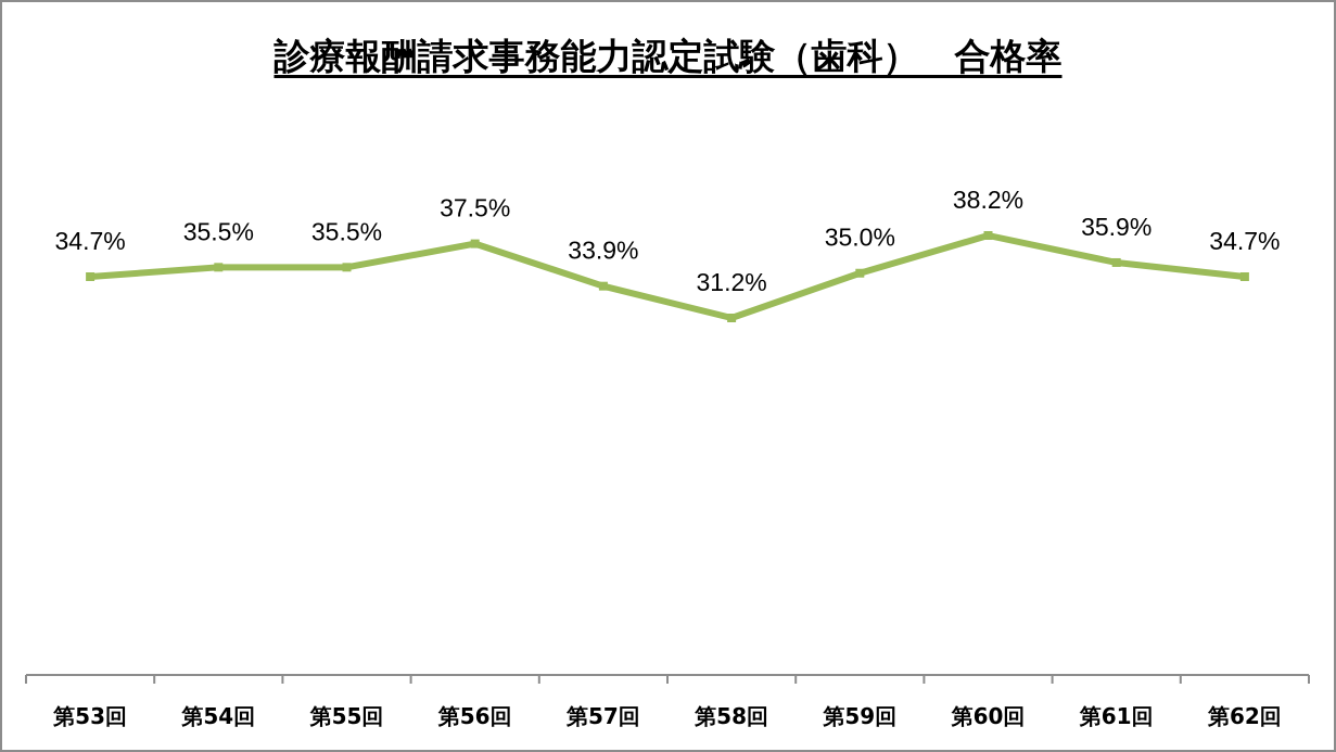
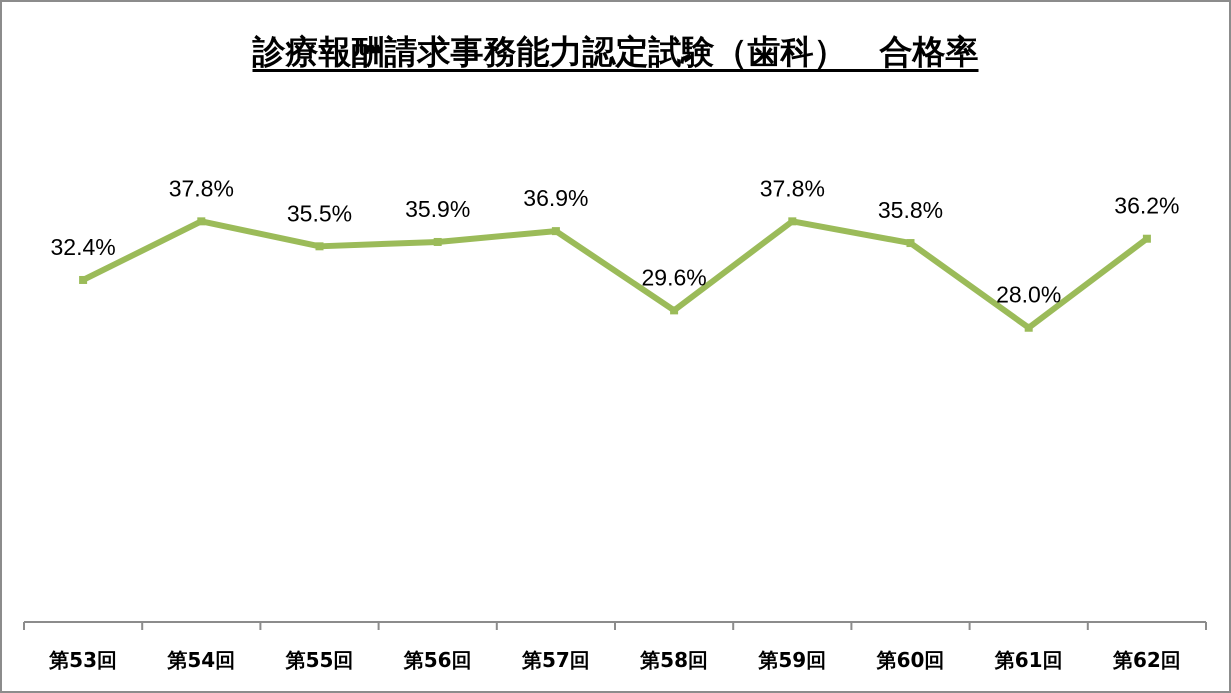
第53回: 34.7% -> 32.4%
第54回: 35.5% -> 37.8%
第56回: 37.5% -> 35.9%
第57回: 33.9% -> 36.9%
第58回: 31.2% -> 29.6%
第59回: 35.0% -> 37.8%
第60回: 38.2% -> 35.8%
第61回: 35.9% -> 28.0%
第62回: 34.7% -> 36.2%
